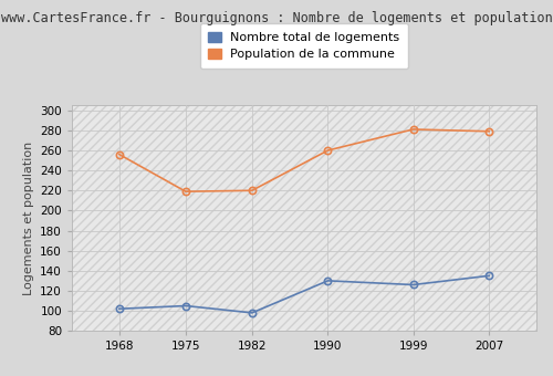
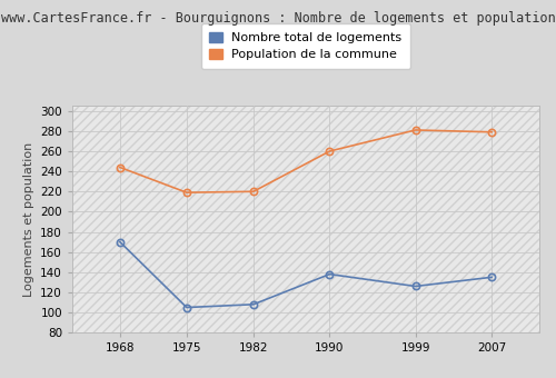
Nombre total de logements/1968: 102 -> 170
Population de la commune/1968: 256 -> 244
Nombre total de logements/1982: 98 -> 108
Nombre total de logements/1990: 130 -> 138
